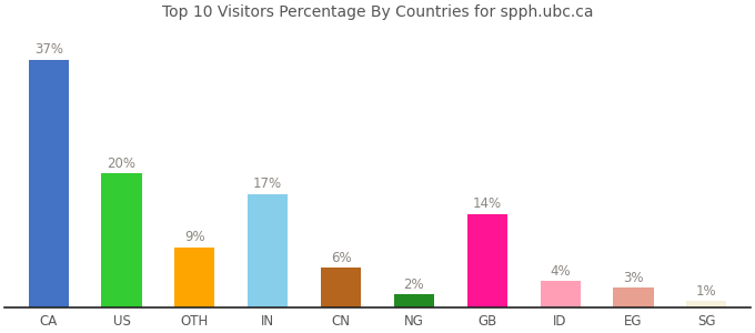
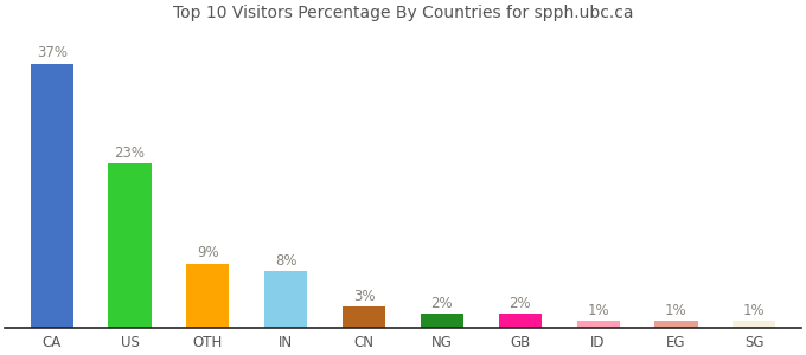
US: 20% -> 23%
IN: 17% -> 8%
CN: 6% -> 3%
GB: 14% -> 2%
ID: 4% -> 1%
EG: 3% -> 1%
